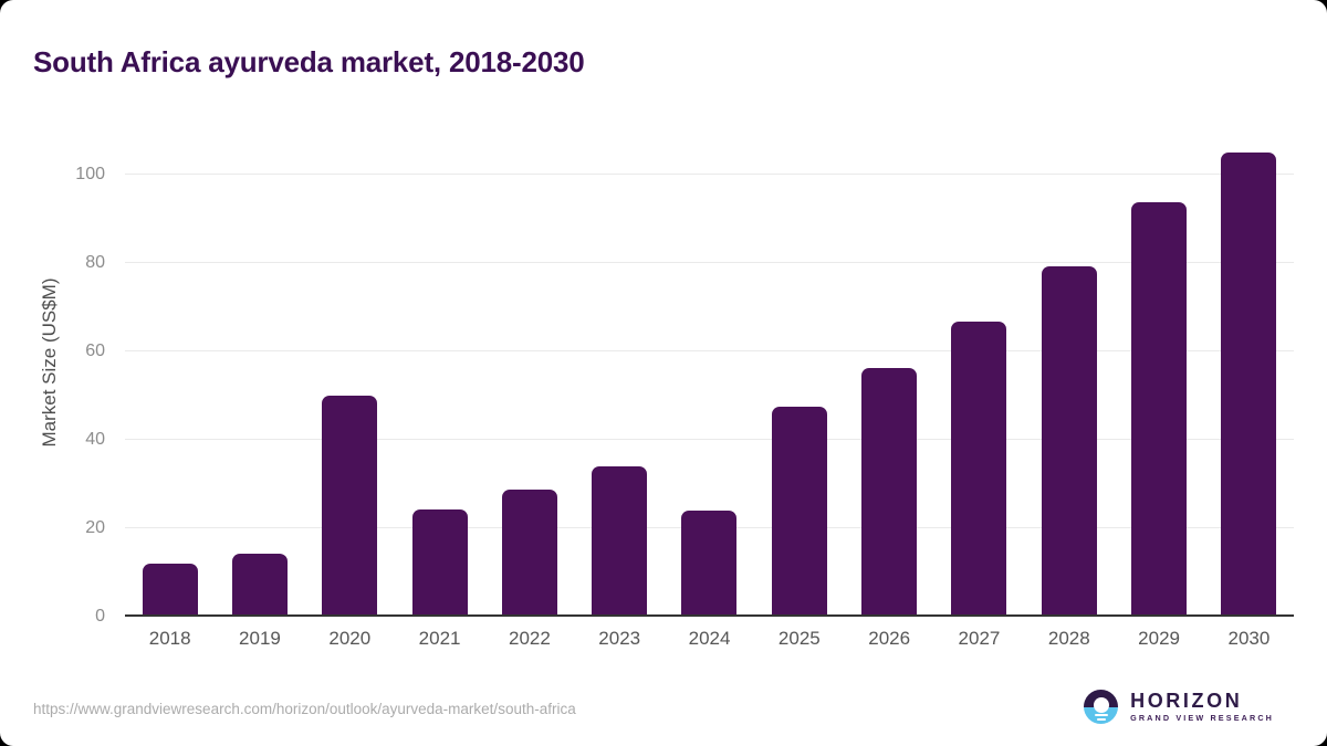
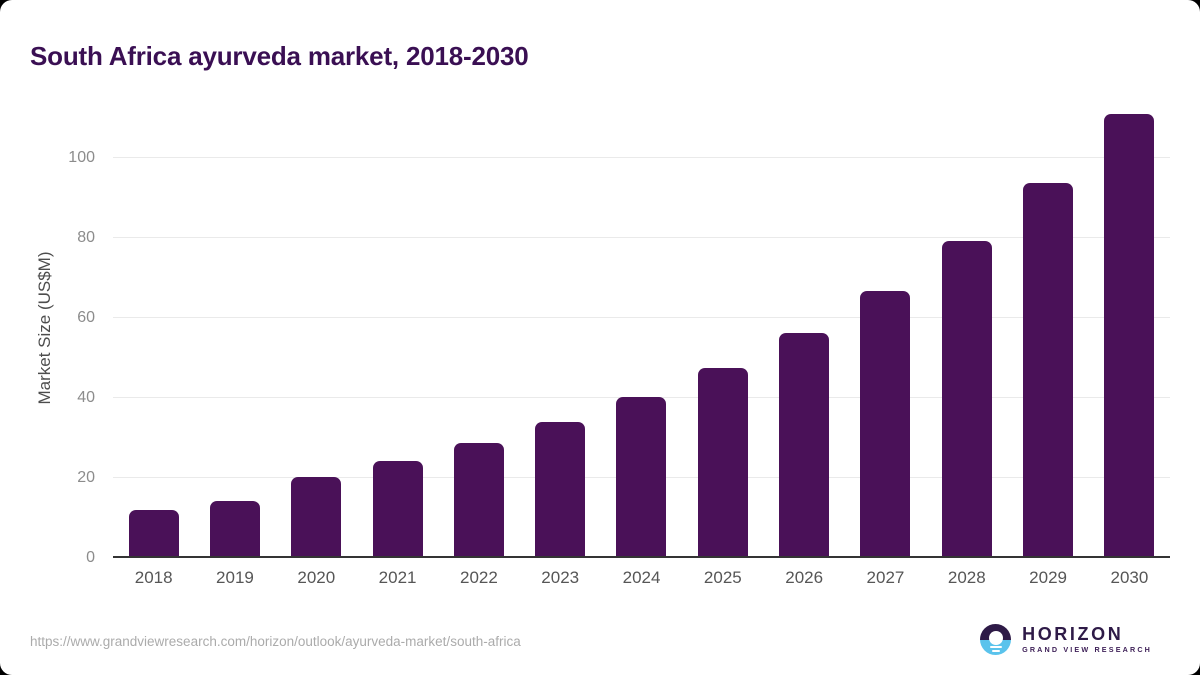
2020: 50 -> 20
2024: 24 -> 40
2030: 105 -> 111
